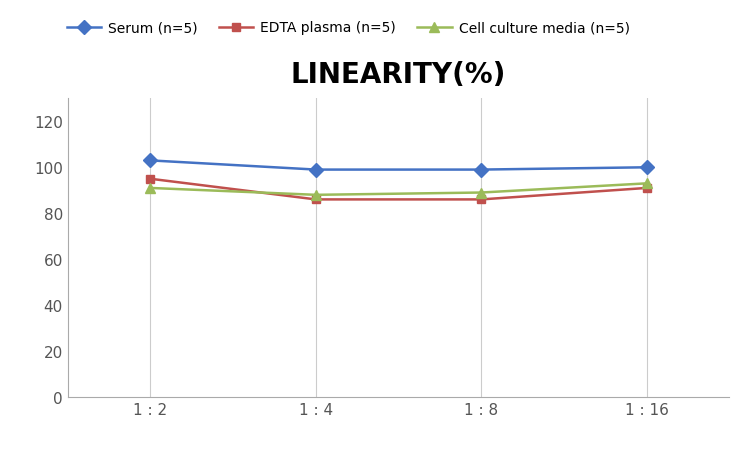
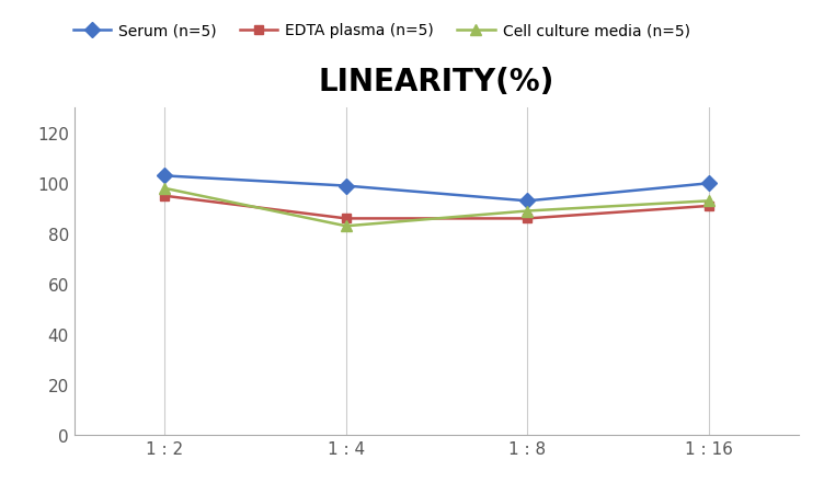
Cell culture media (n=5)/1 : 2: 91 -> 98
Cell culture media (n=5)/1 : 4: 88 -> 83
Serum (n=5)/1 : 8: 99 -> 93
